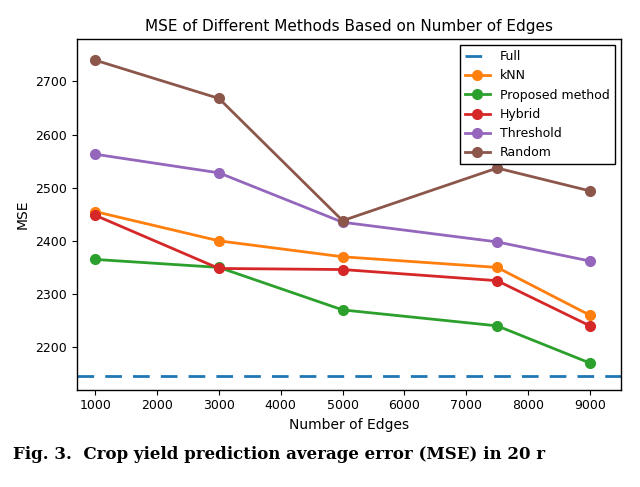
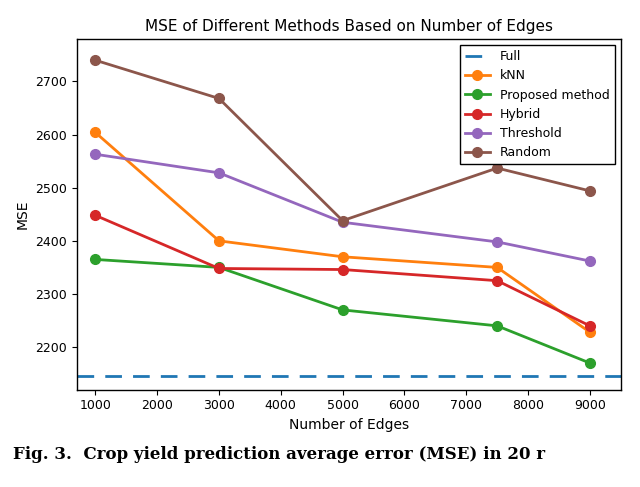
kNN/1000: 2455 -> 2604
kNN/9000: 2260 -> 2228
